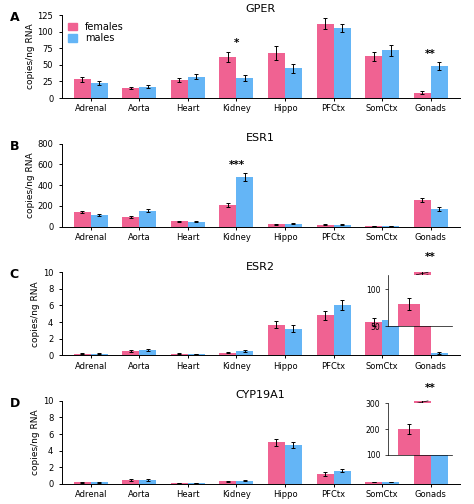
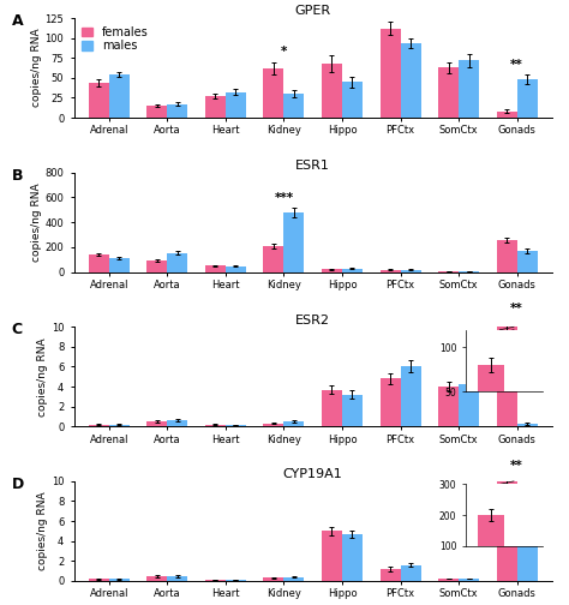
GPER/females/Adrenal: 28 -> 44
GPER/males/Adrenal: 22 -> 54
GPER/males/PFCtx: 105 -> 94
